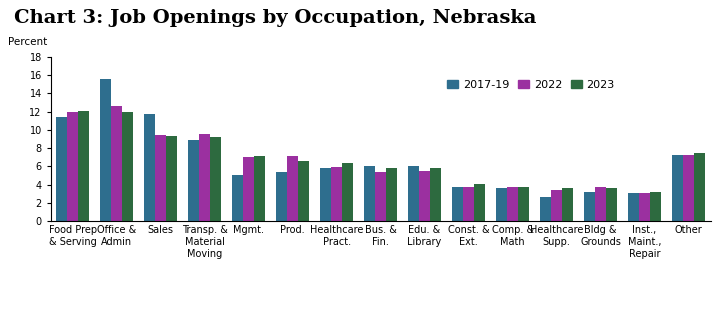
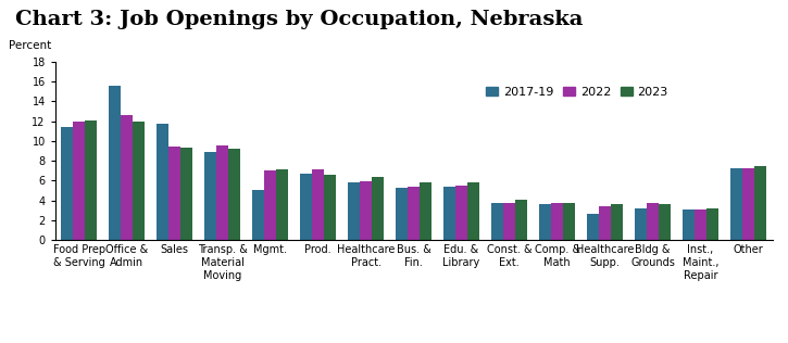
2017-19/Prod.: 5.4 -> 6.7
2017-19/Bus. & Fin.: 6.0 -> 5.3
2017-19/Edu. & Library: 6.0 -> 5.4
